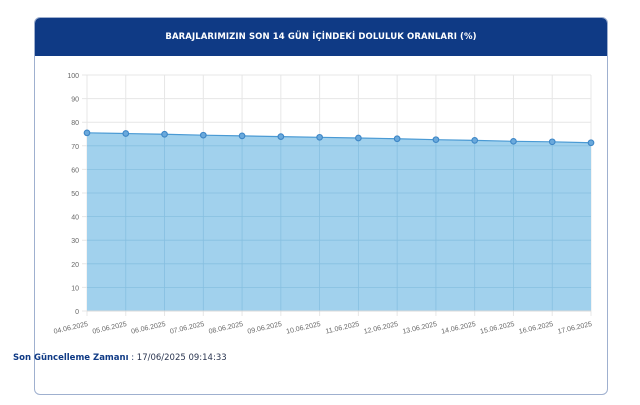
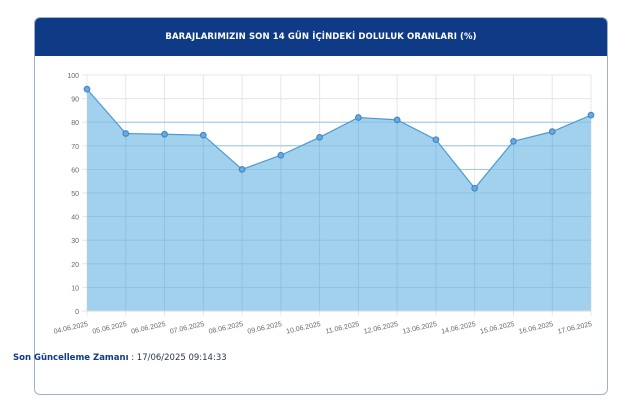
04.06.2025: 76 -> 94
08.06.2025: 74 -> 60
09.06.2025: 74 -> 66
11.06.2025: 73 -> 82
12.06.2025: 73 -> 81
14.06.2025: 72 -> 52
16.06.2025: 72 -> 76
17.06.2025: 71 -> 83
